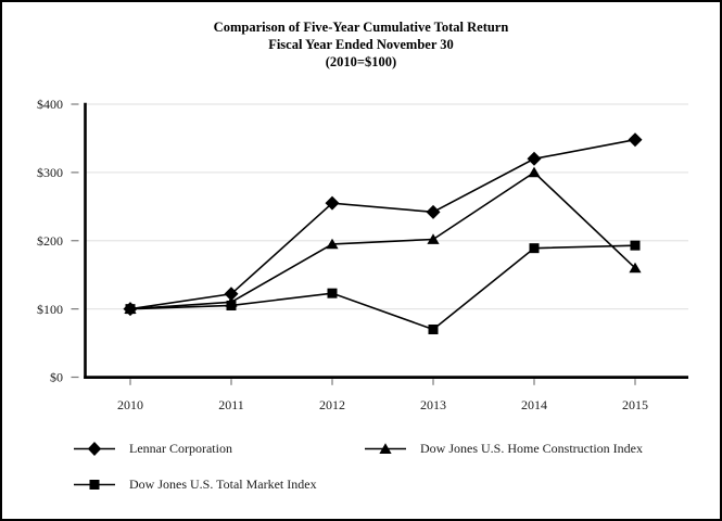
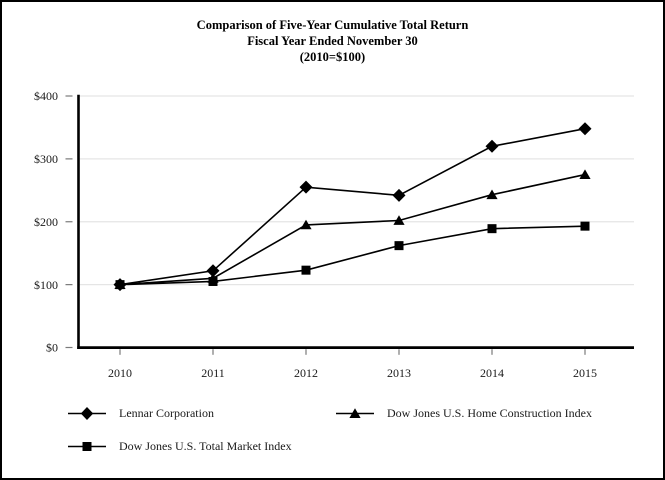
Dow Jones U.S. Total Market Index/2013: $70 -> $160
Dow Jones U.S. Home Construction Index/2014: $300 -> $240
Dow Jones U.S. Home Construction Index/2015: $160 -> $280
